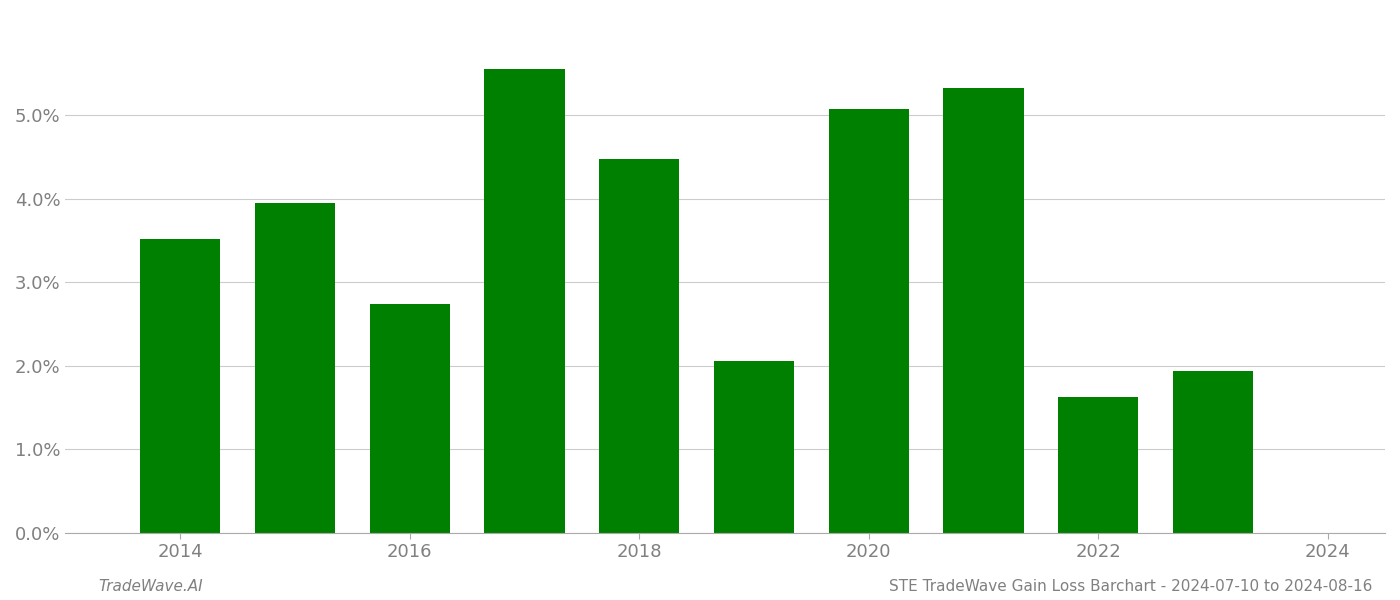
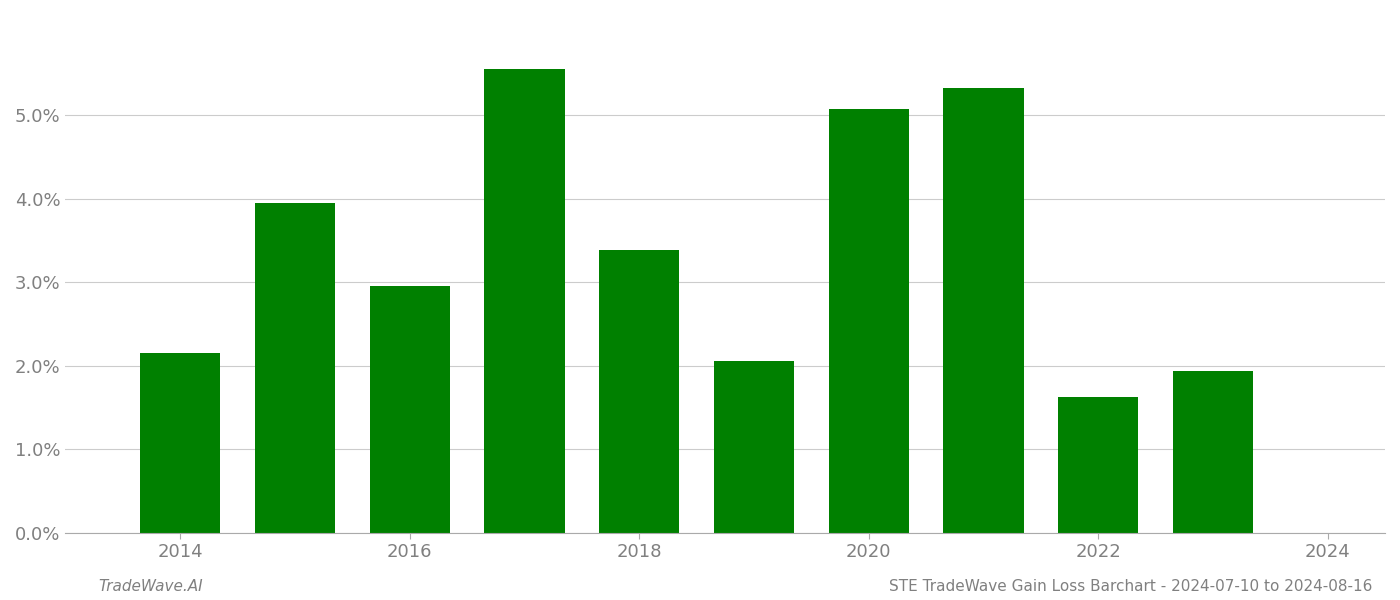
2014: 3.52% -> 2.15%
2016: 2.74% -> 2.95%
2018: 4.48% -> 3.38%
